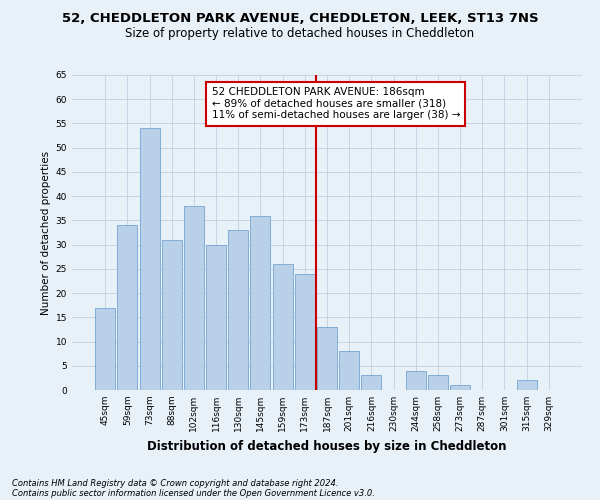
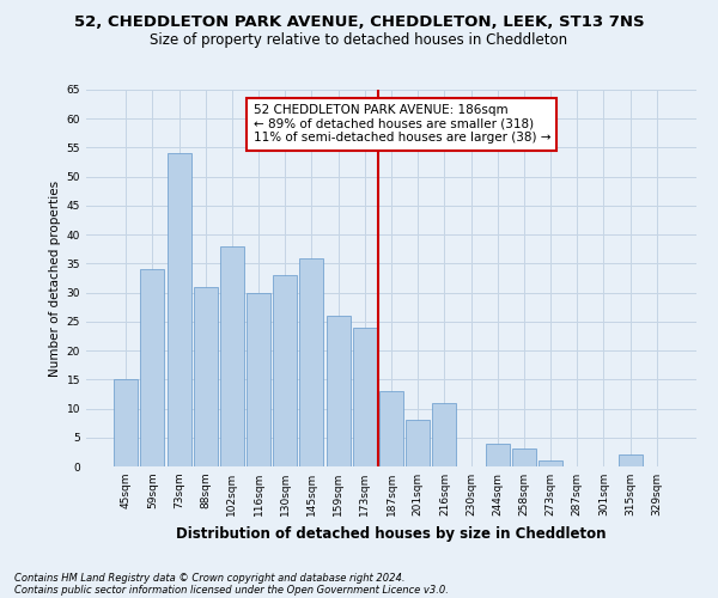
45sqm: 17 -> 15
216sqm: 3 -> 11
